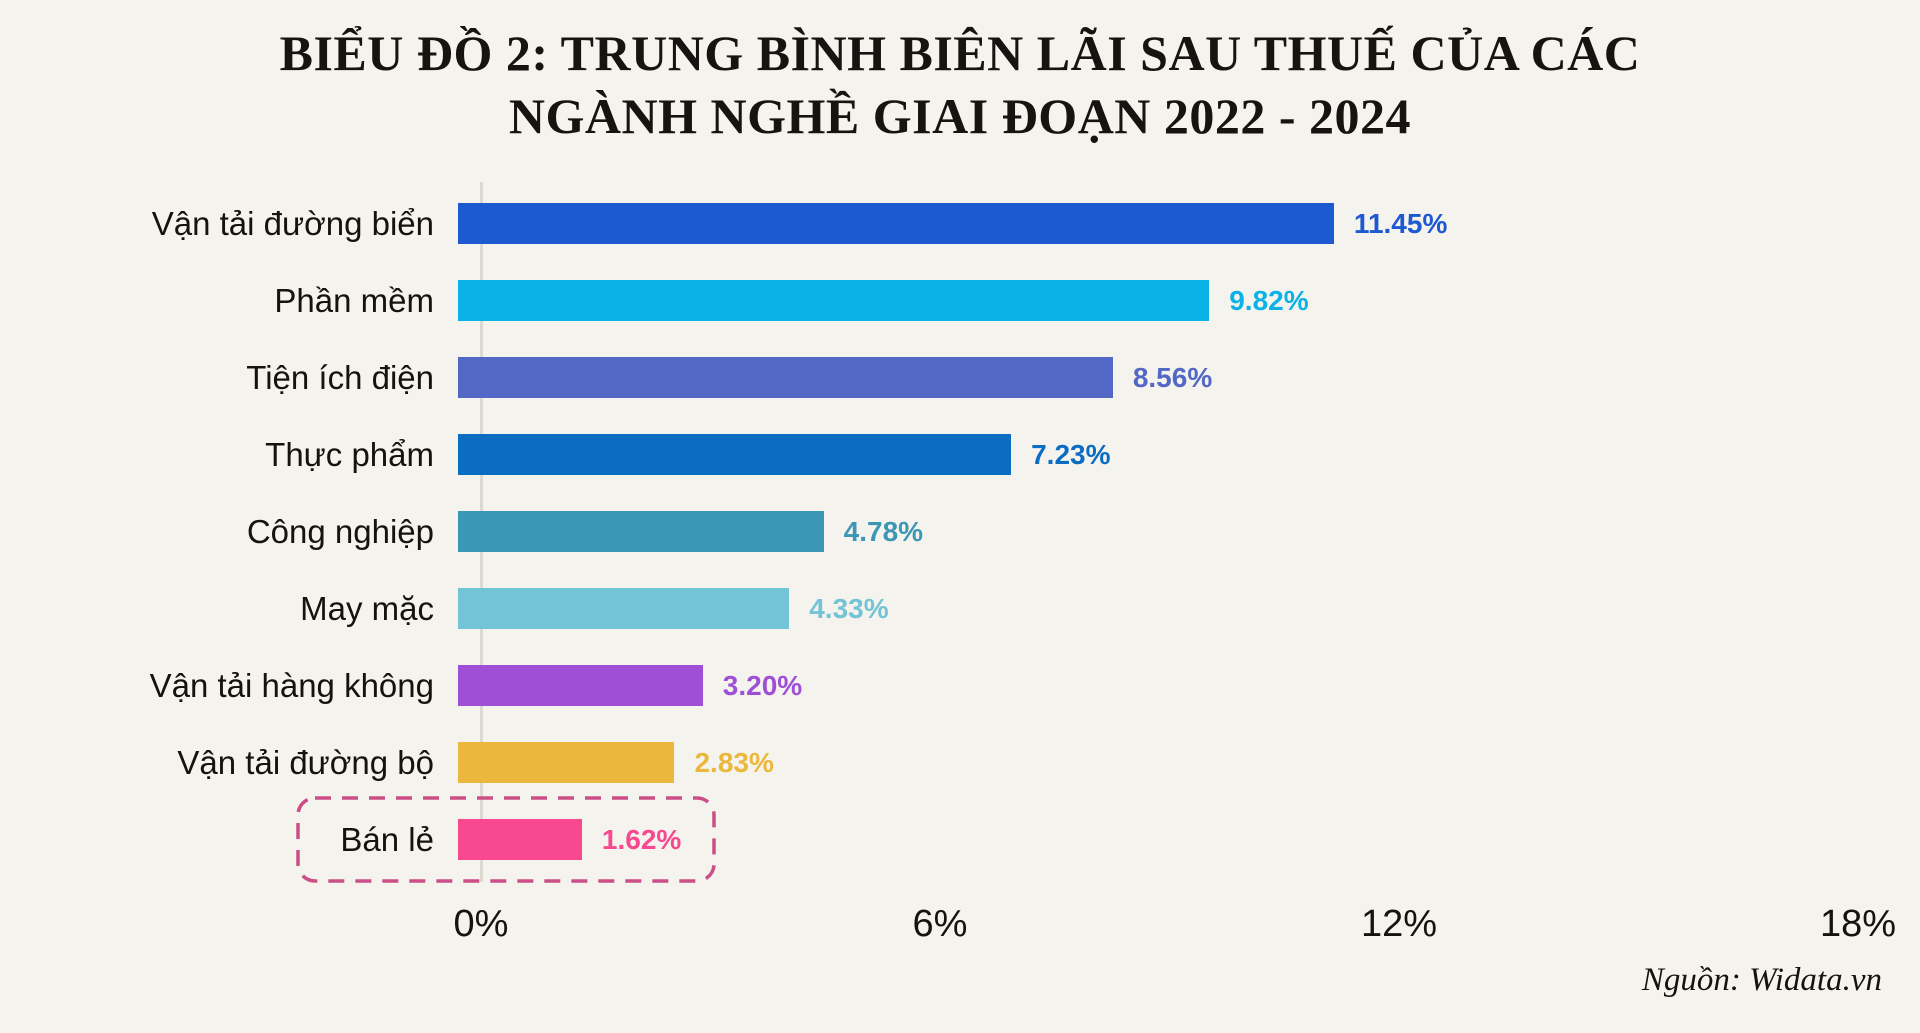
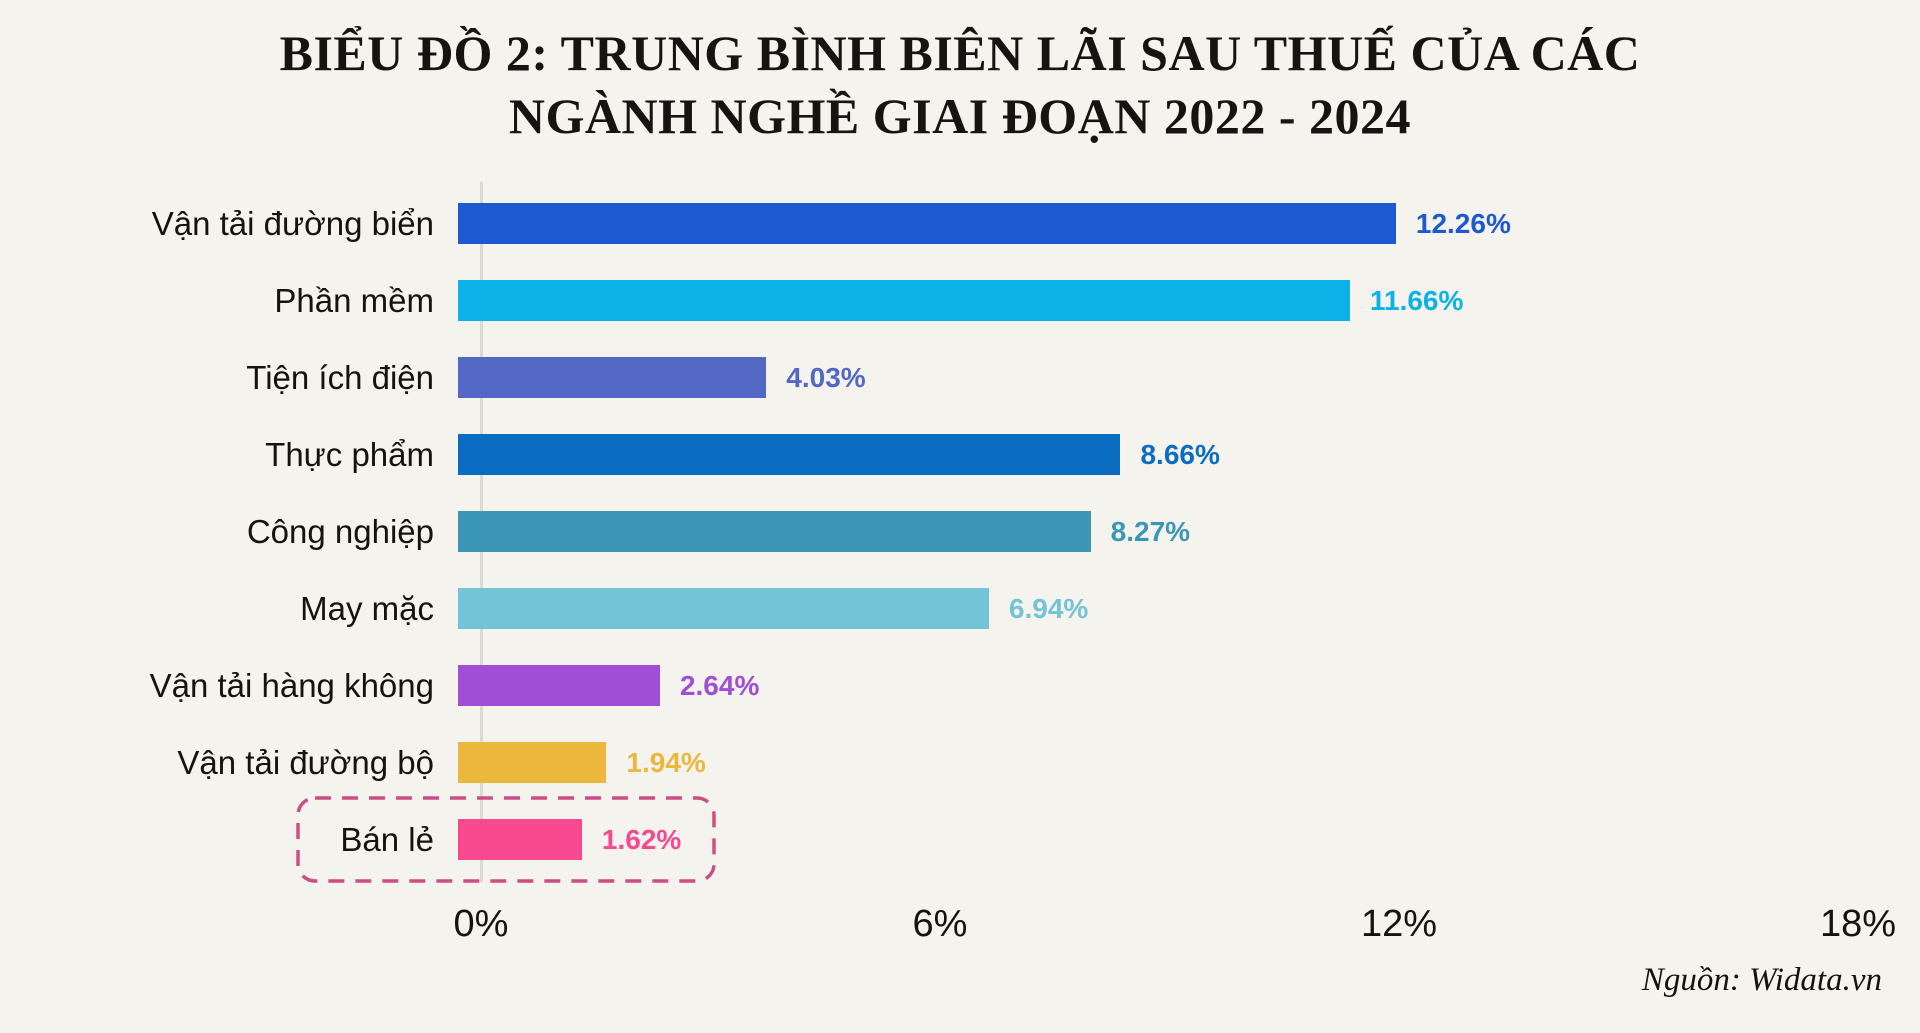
Vận tải đường biển: 11.45% -> 12.26%
Phần mềm: 9.82% -> 11.66%
Tiện ích điện: 8.56% -> 4.03%
Thực phẩm: 7.23% -> 8.66%
Công nghiệp: 4.78% -> 8.27%
May mặc: 4.33% -> 6.94%
Vận tải hàng không: 3.20% -> 2.64%
Vận tải đường bộ: 2.83% -> 1.94%
